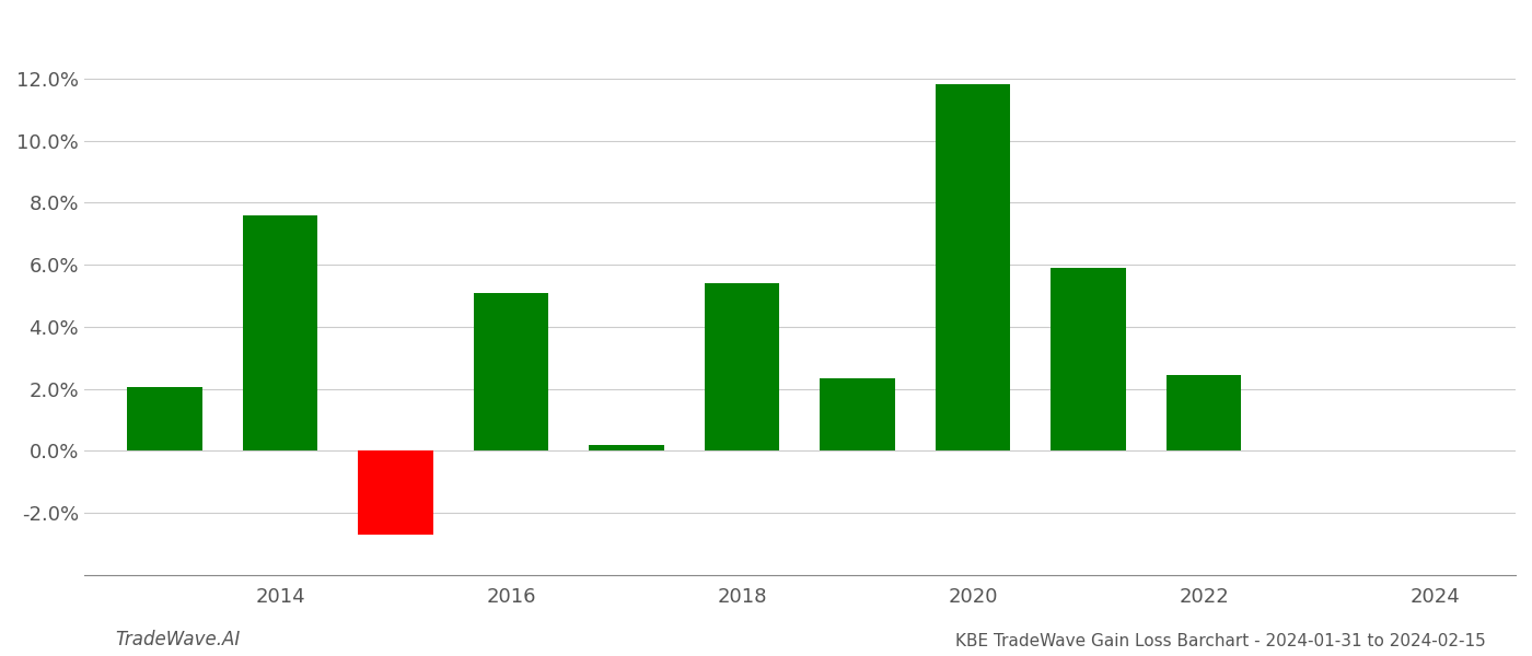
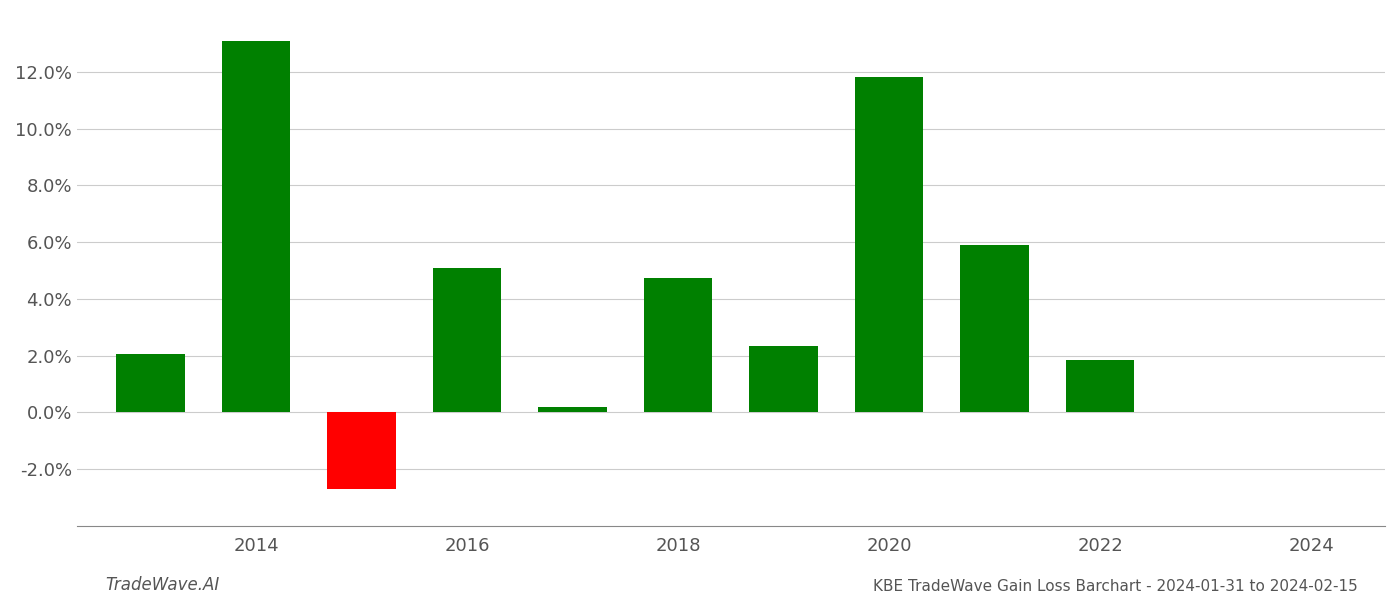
2014: 7.60% -> 13.10%
2018: 5.40% -> 4.75%
2022: 2.45% -> 1.85%
